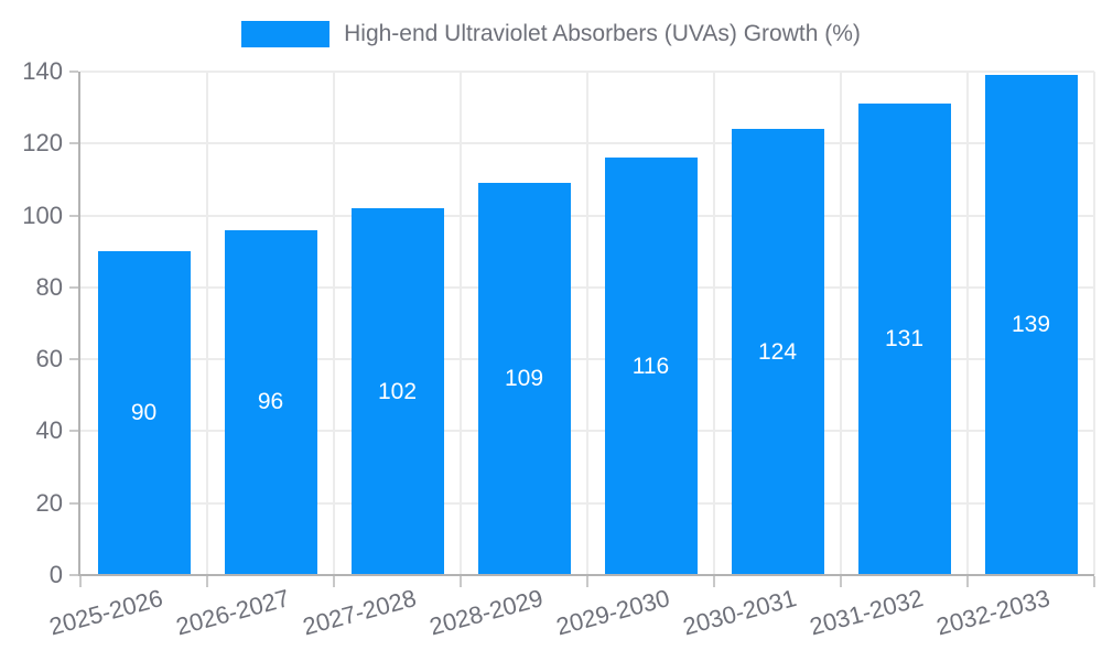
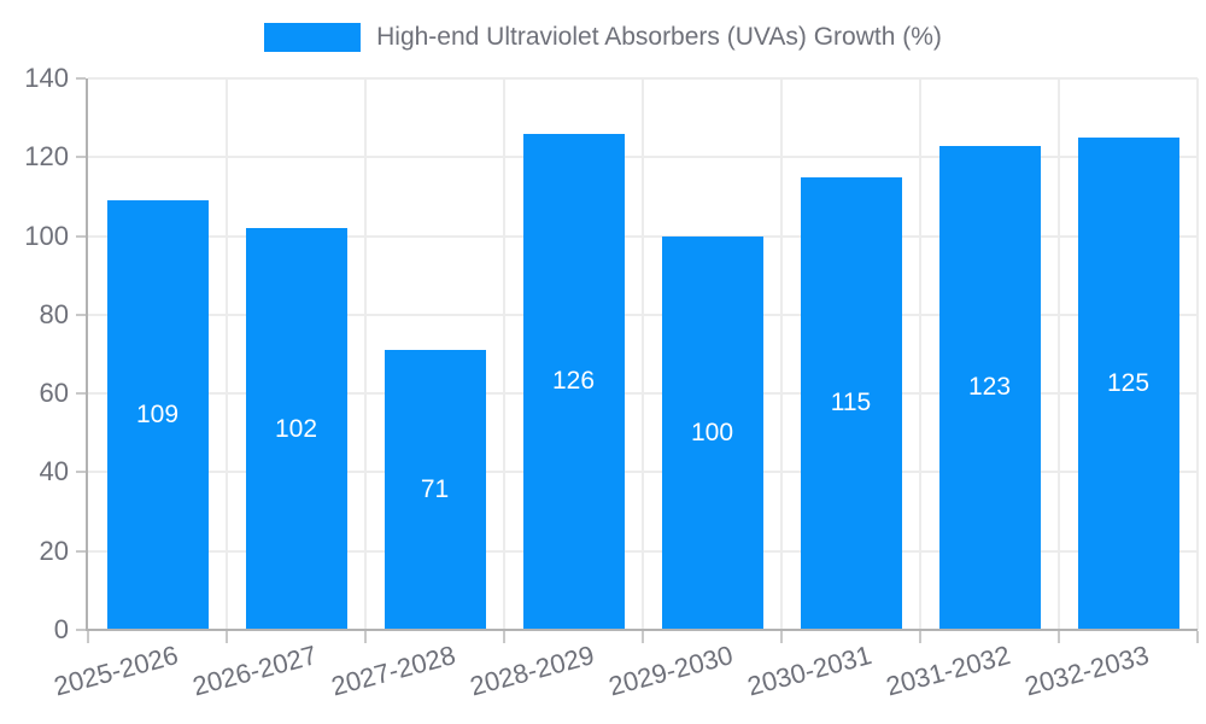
2025-2026: 90 -> 109
2026-2027: 96 -> 102
2027-2028: 102 -> 71
2028-2029: 109 -> 126
2029-2030: 116 -> 100
2030-2031: 124 -> 115
2031-2032: 131 -> 123
2032-2033: 139 -> 125
